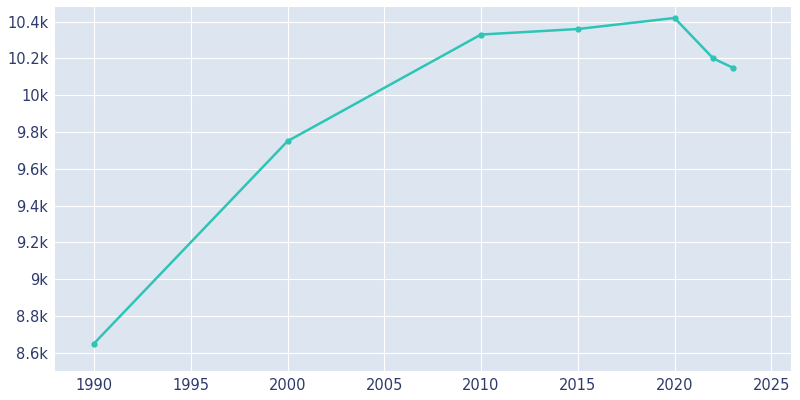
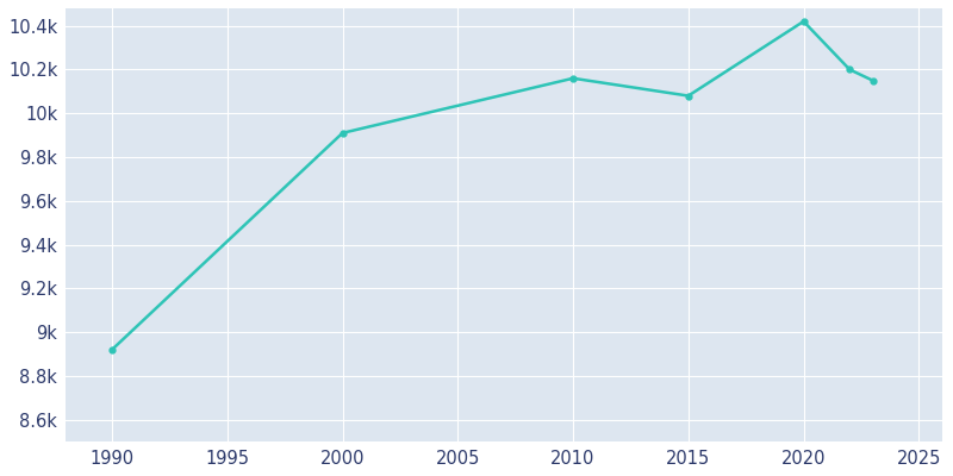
1990: 8.65k -> 8.92k
2000: 9.75k -> 9.91k
2010: 10.33k -> 10.16k
2015: 10.36k -> 10.08k
